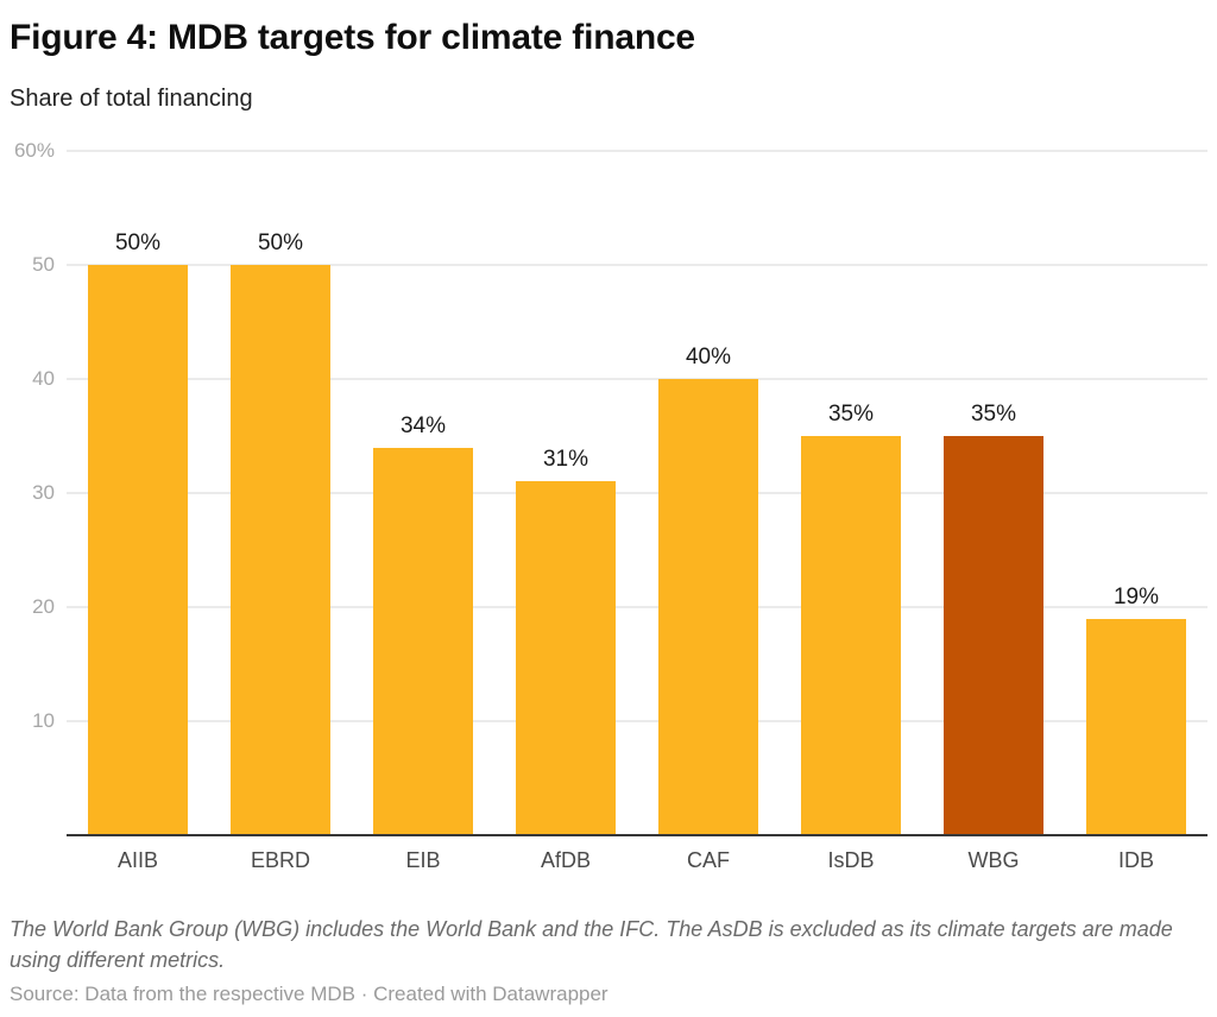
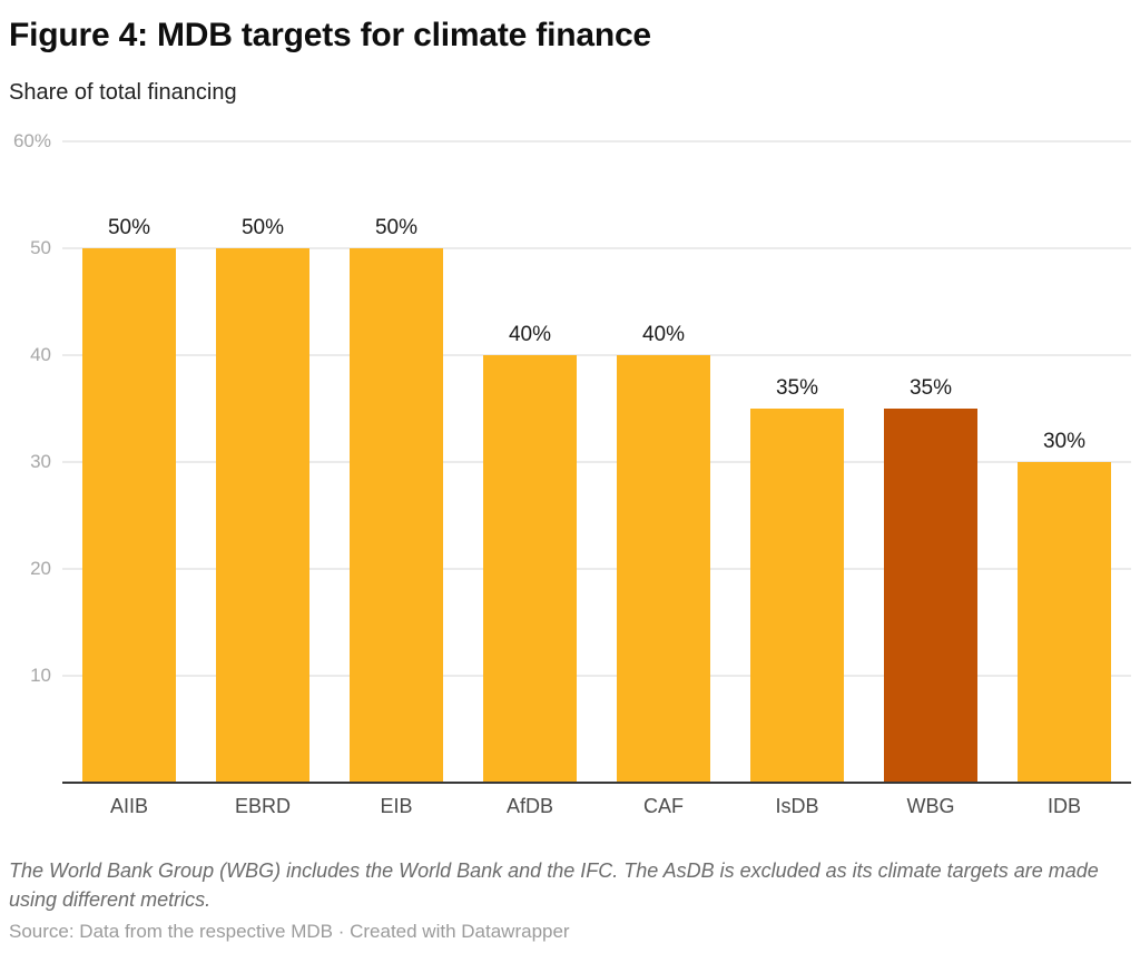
EIB: 34% -> 50%
AfDB: 31% -> 40%
IDB: 19% -> 30%
